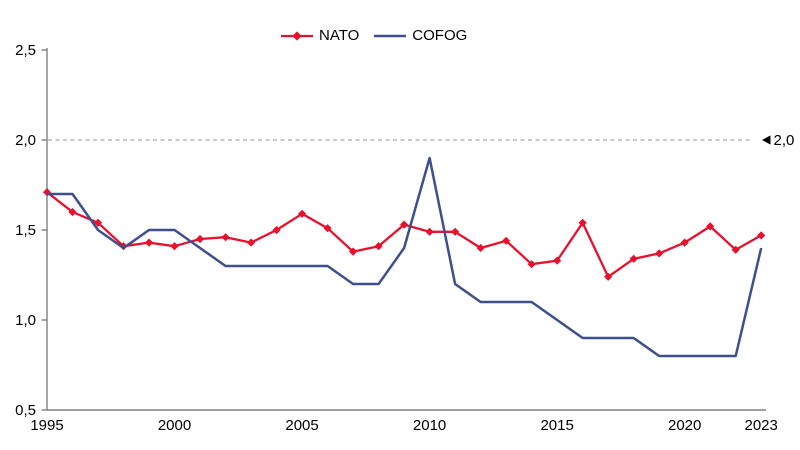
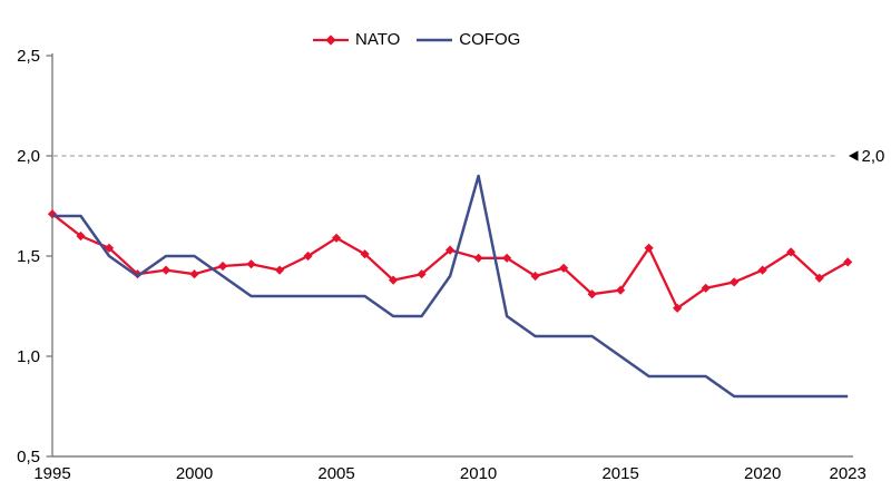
COFOG/2023: 1,4 -> 0,8
